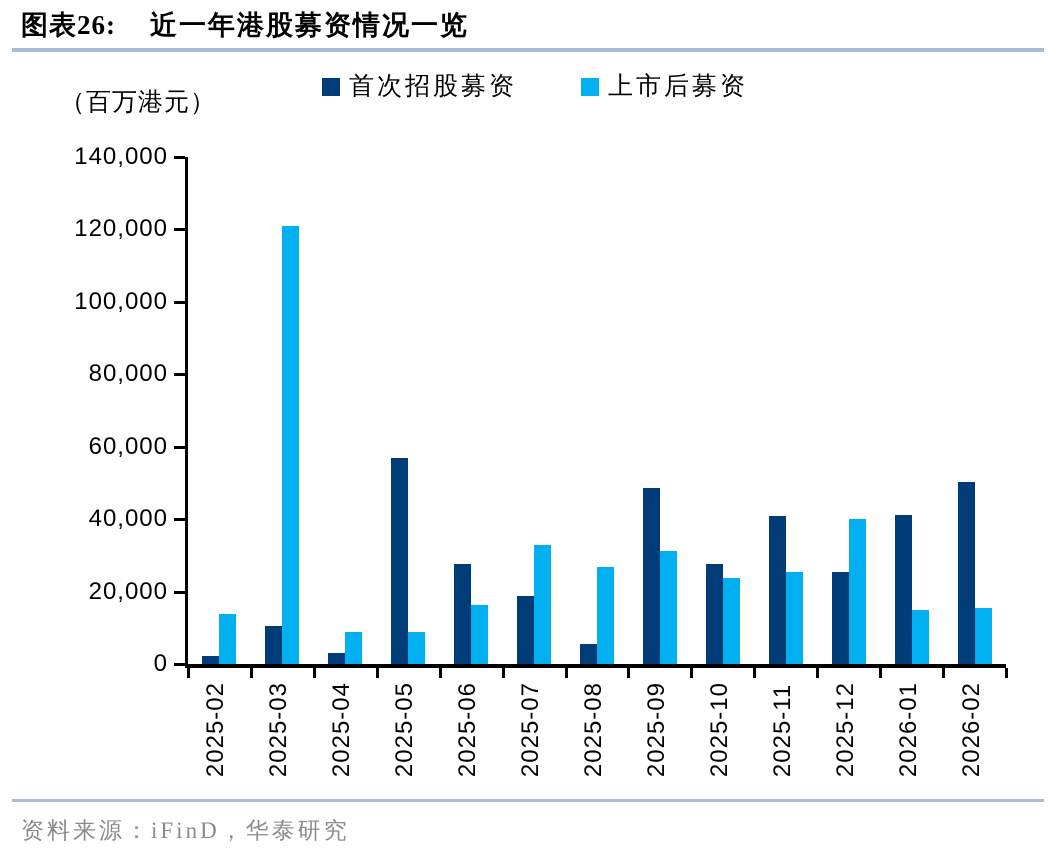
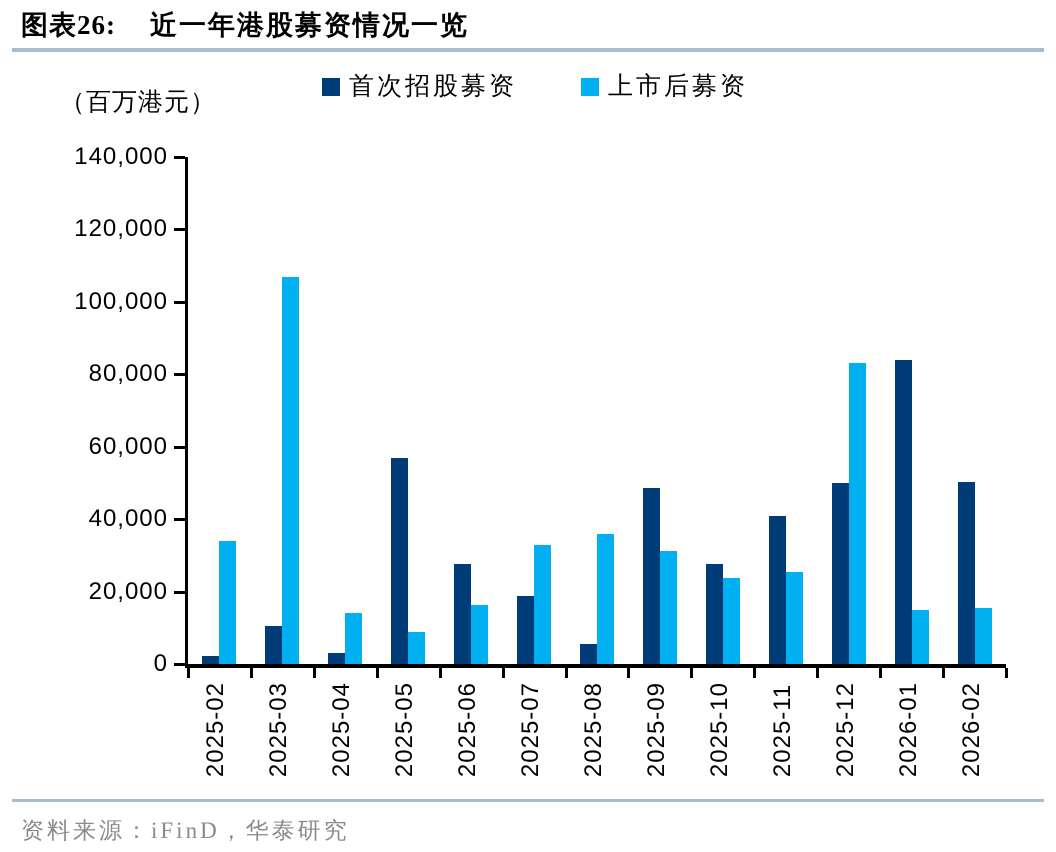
上市后募资/2025-02: 14000 -> 34000
上市后募资/2025-03: 121000 -> 107000
上市后募资/2025-04: 9000 -> 14000
上市后募资/2025-08: 27000 -> 36000
首次招股募资/2025-12: 25000 -> 50000
上市后募资/2025-12: 40000 -> 83000
首次招股募资/2026-01: 41000 -> 84000
